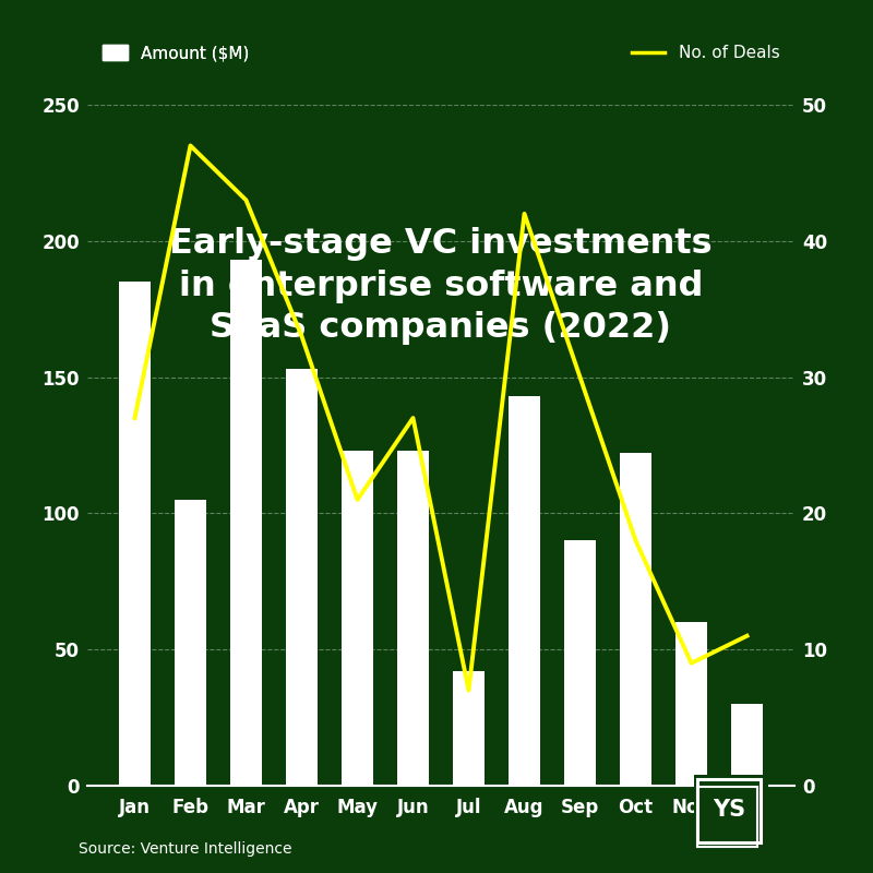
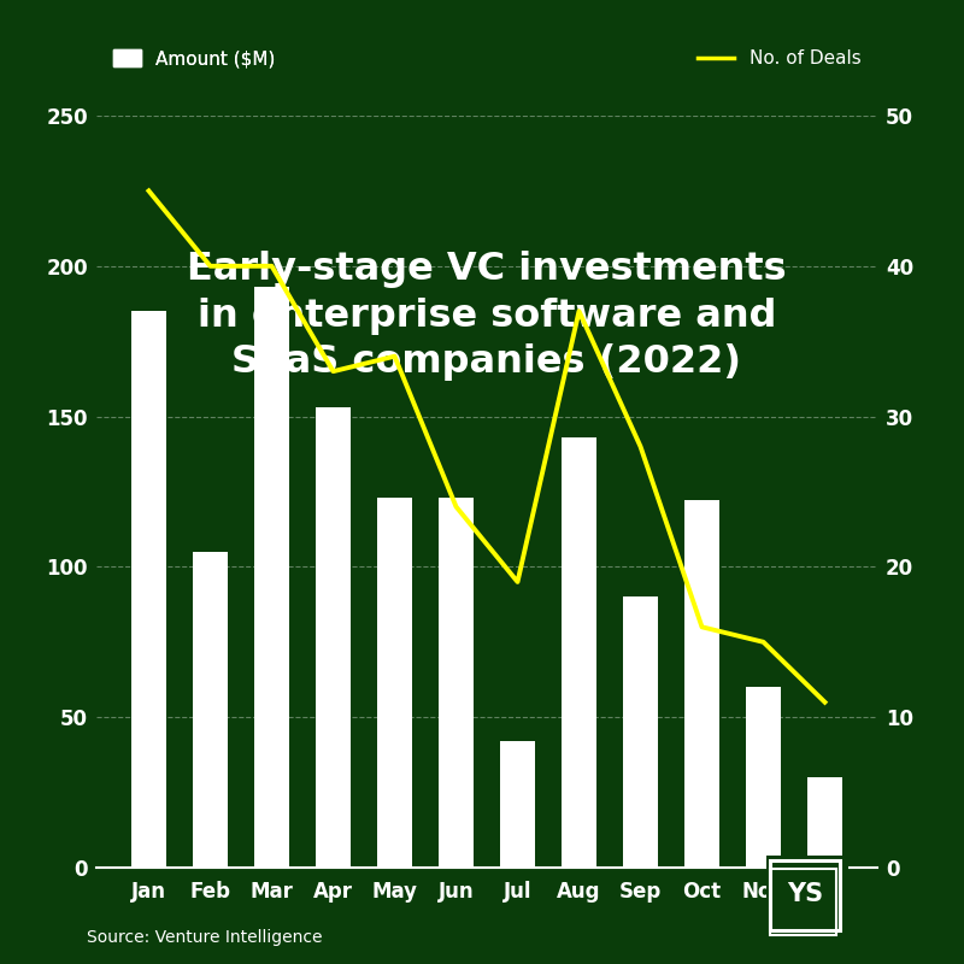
No. of Deals/Jan: 27 -> 45
No. of Deals/Feb: 47 -> 40
No. of Deals/Mar: 43 -> 40
No. of Deals/May: 21 -> 34
No. of Deals/Jun: 27 -> 24
No. of Deals/Jul: 7 -> 19
No. of Deals/Aug: 42 -> 37
No. of Deals/Sep: 30 -> 28
No. of Deals/Oct: 18 -> 16
No. of Deals/Nov: 9 -> 15
